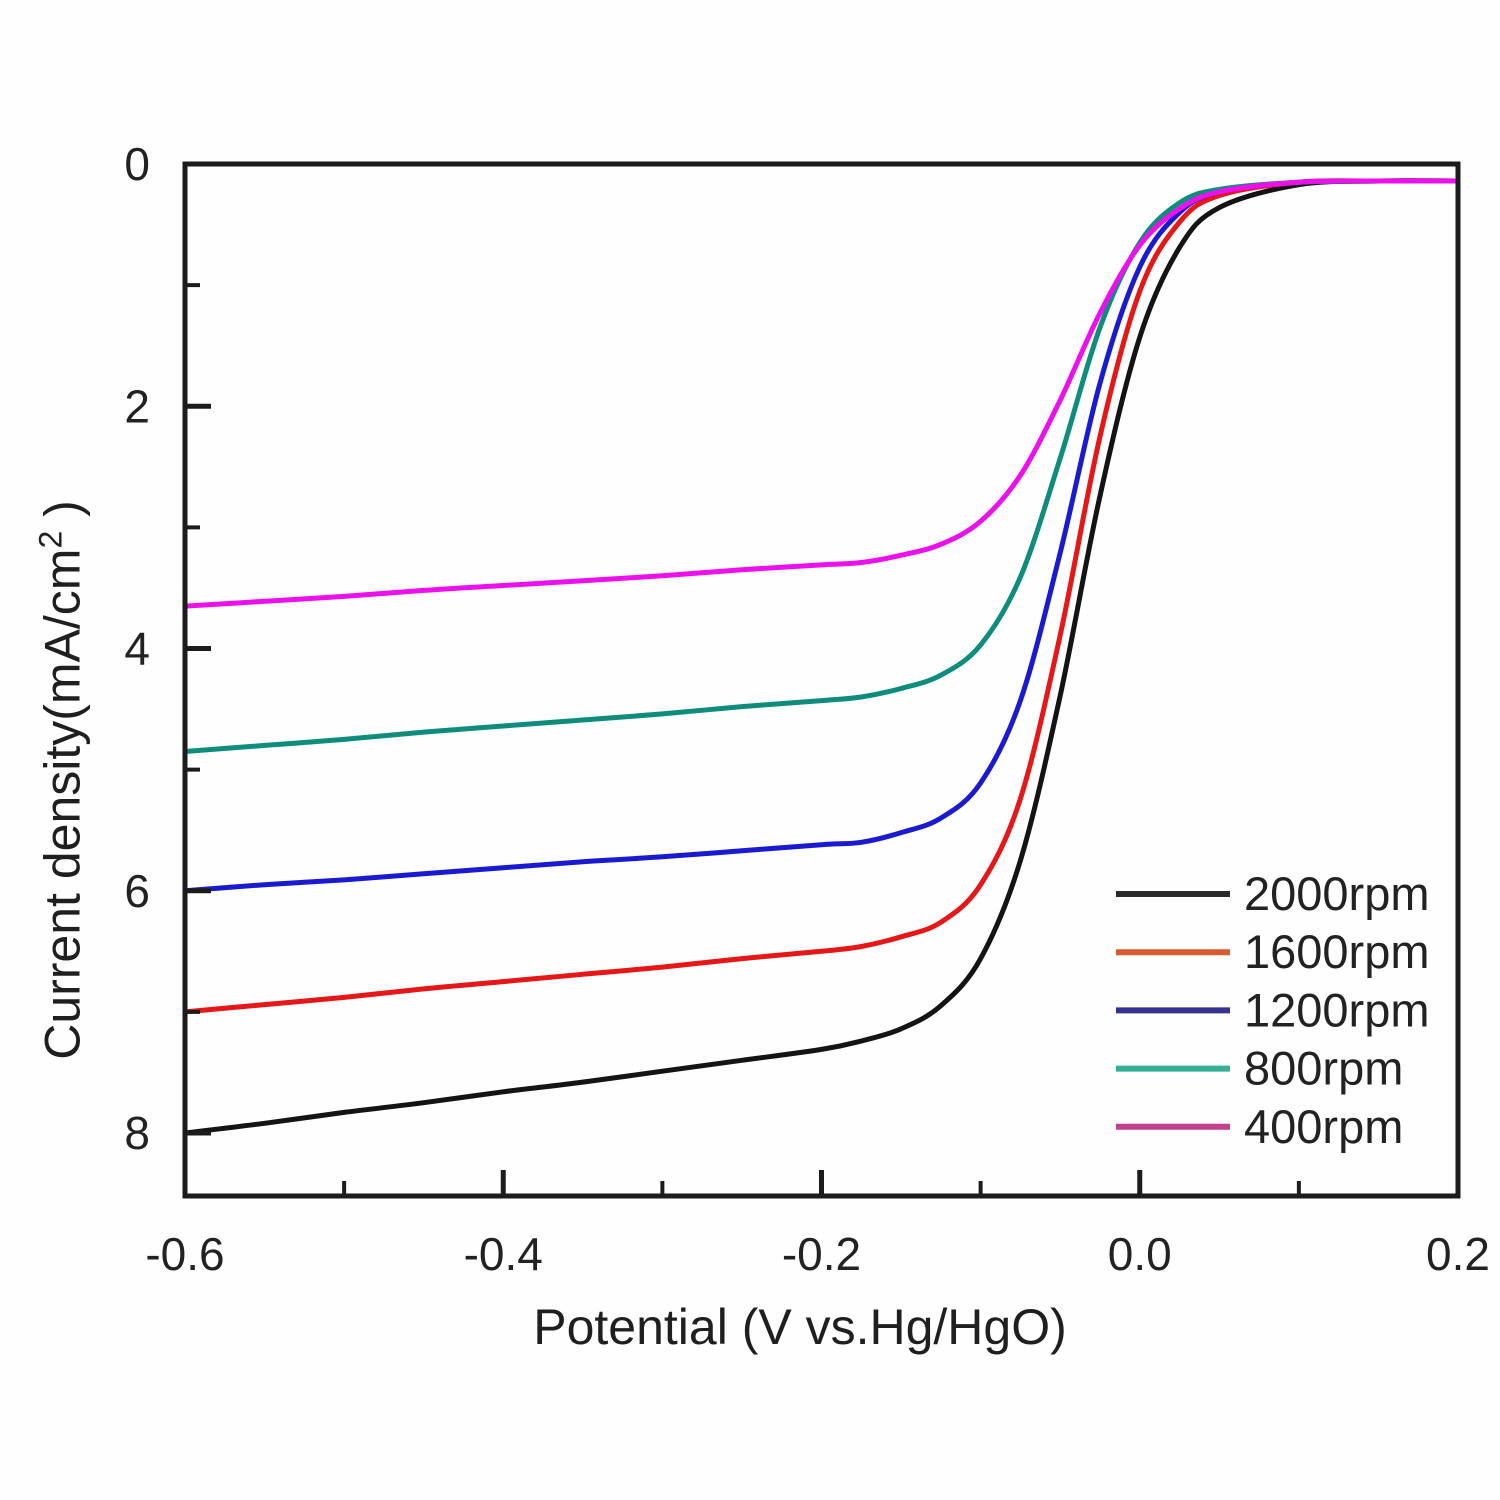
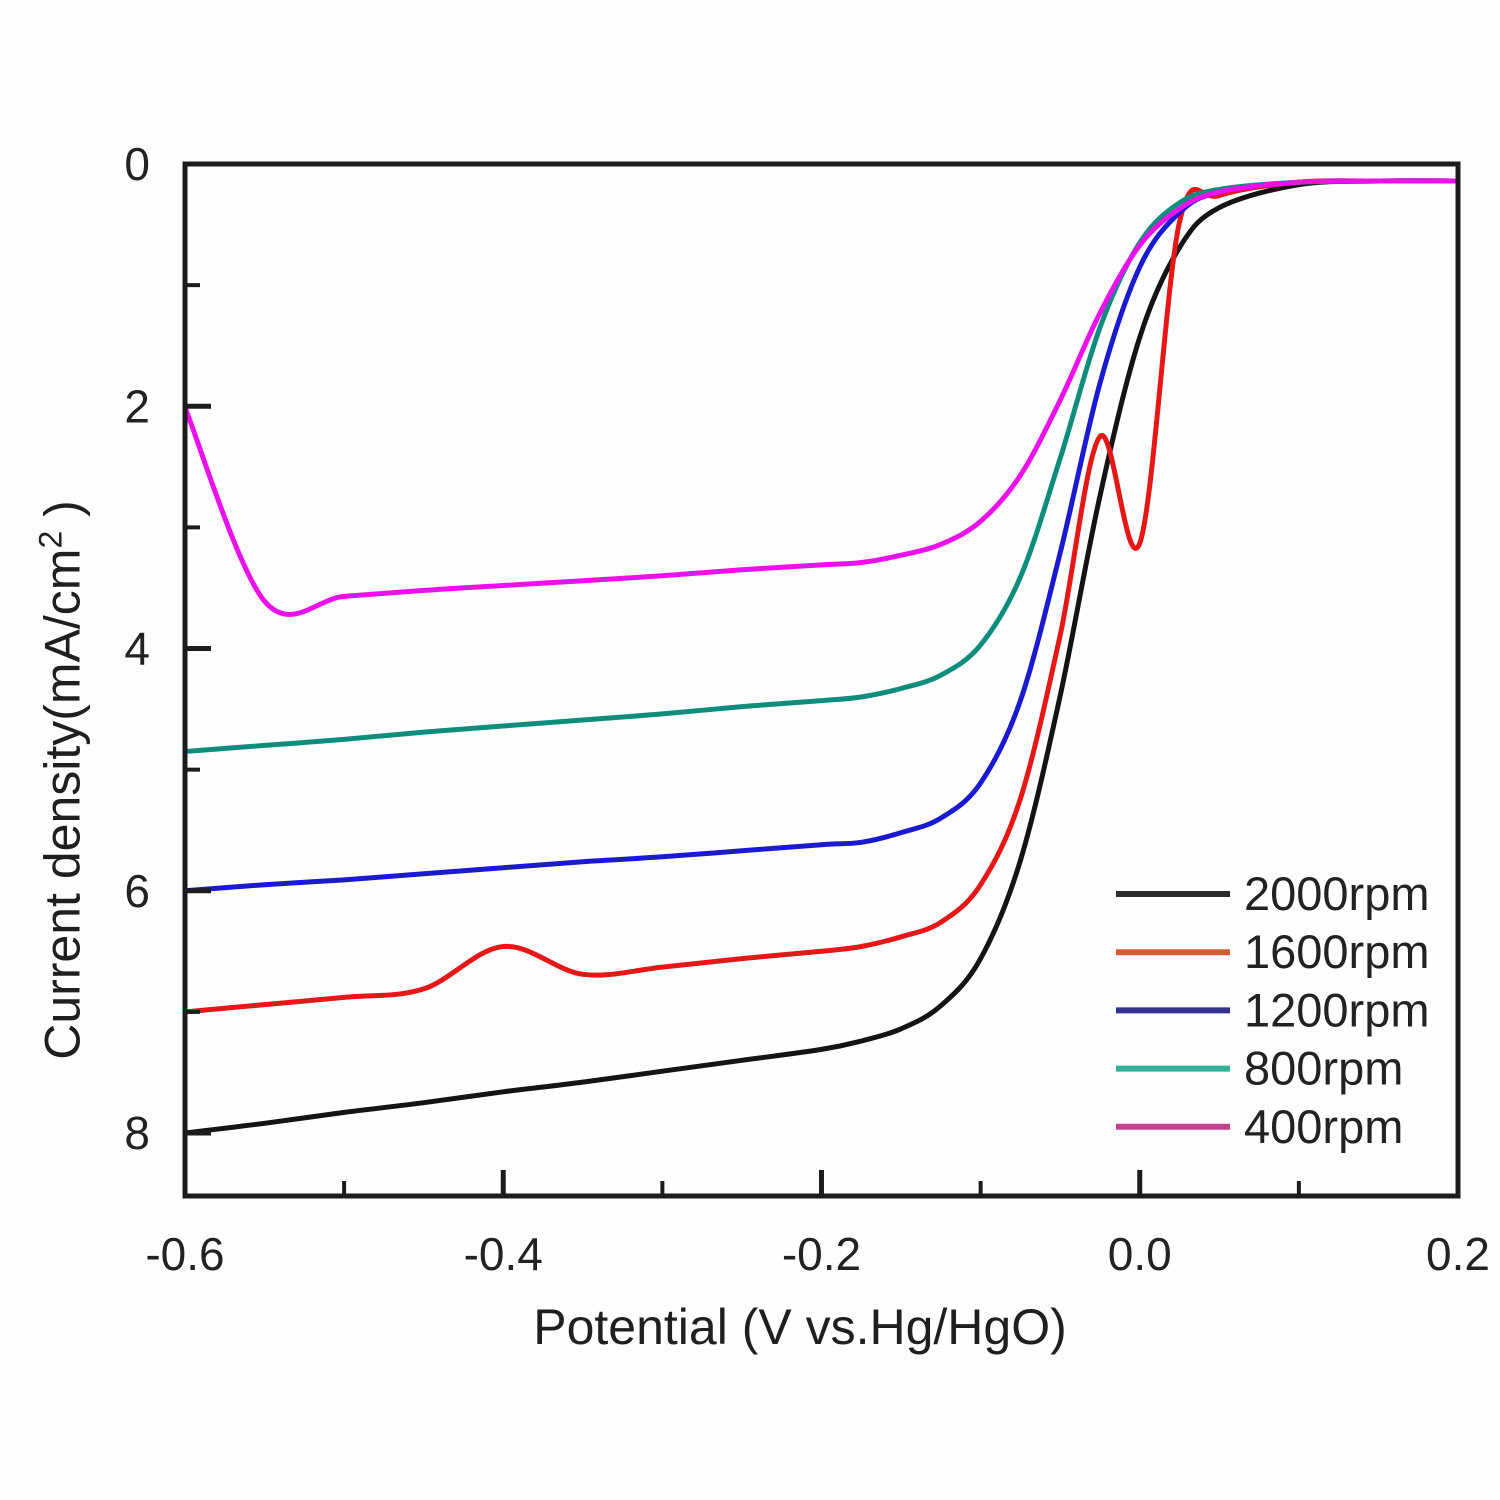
400rpm/-0.6: 3.65 -> 2.01
1600rpm/-0.4: 6.75 -> 6.46
1600rpm/0.0: 1.05 -> 3.13
